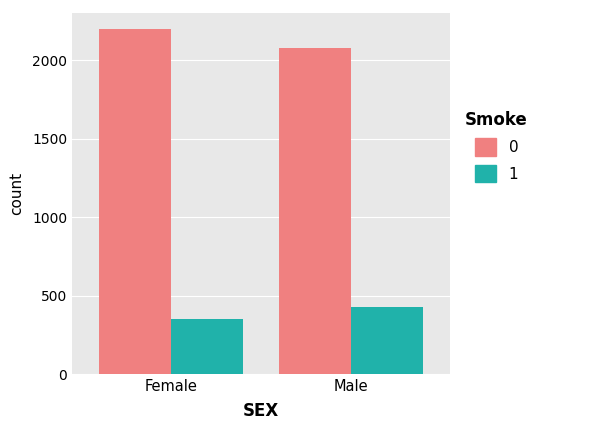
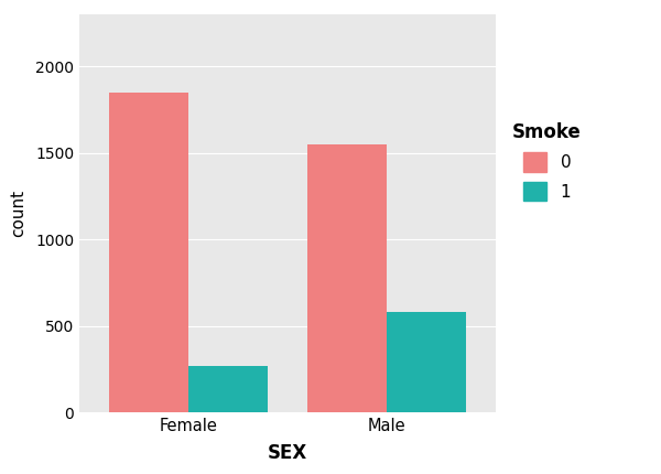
0/Female: 2200 -> 1850
1/Female: 350 -> 270
0/Male: 2080 -> 1550
1/Male: 430 -> 580
